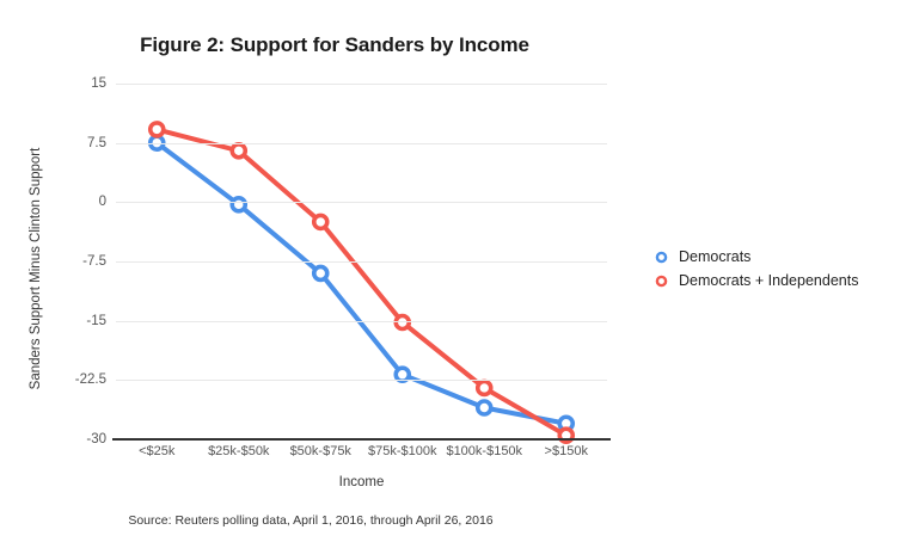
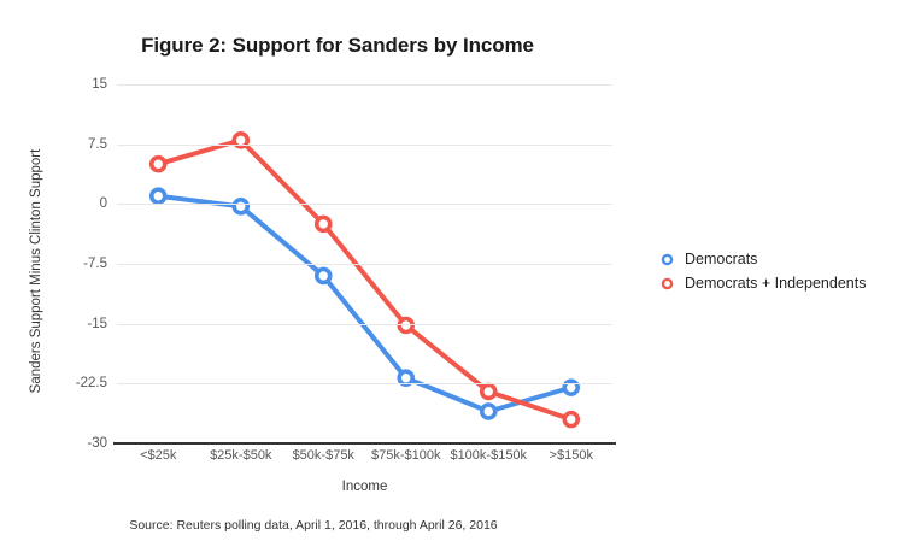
Democrats/<$25k: 8 -> 1
Democrats + Independents/<$25k: 9 -> 5
Democrats + Independents/$25k-$50k: 6 -> 8
Democrats/>$150k: -28 -> -23
Democrats + Independents/>$150k: -30 -> -27
